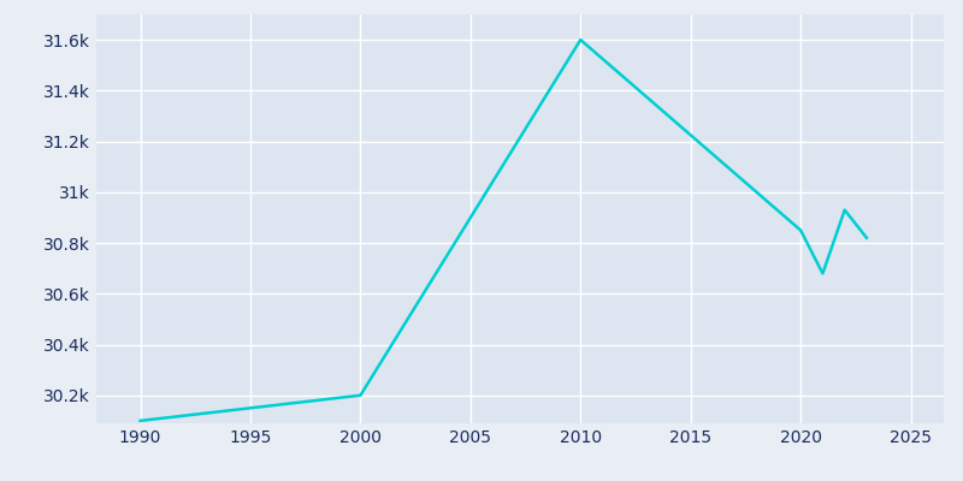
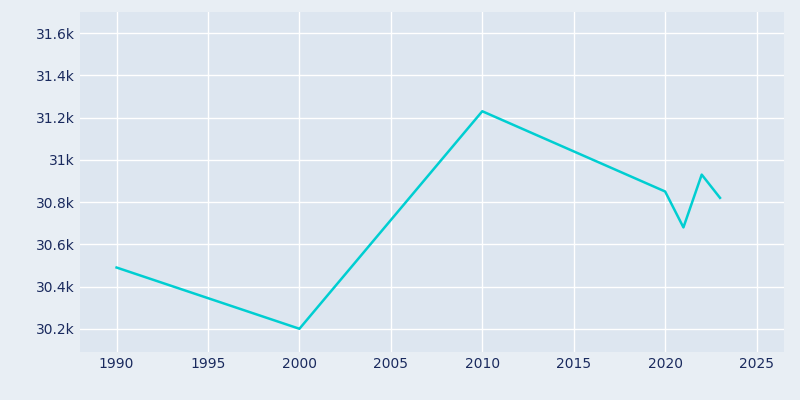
1990: 30.10k -> 30.49k
2010: 31.60k -> 31.23k
